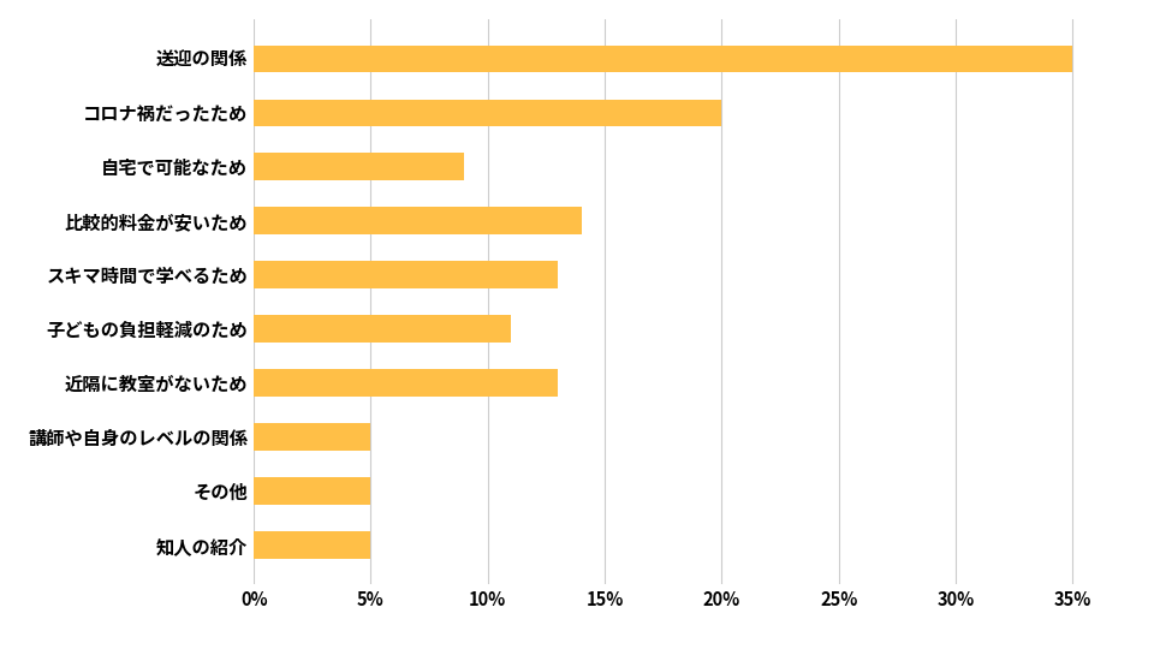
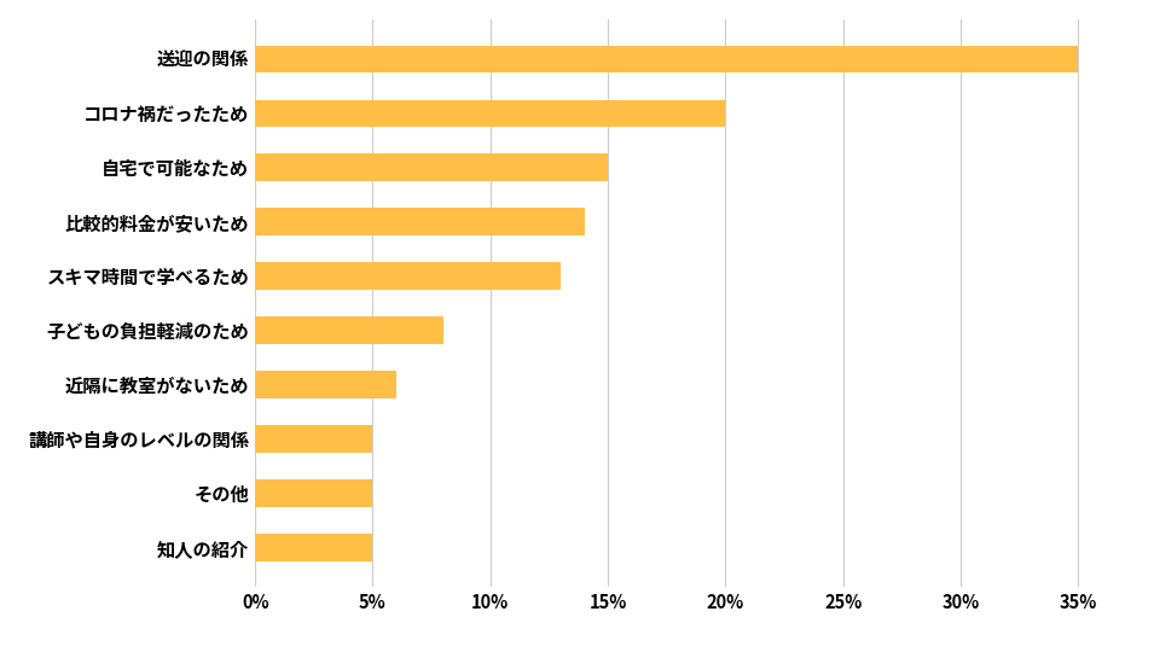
自宅で可能なため: 9% -> 15%
子どもの負担軽減のため: 11% -> 8%
近隔に教室がないため: 13% -> 6%
